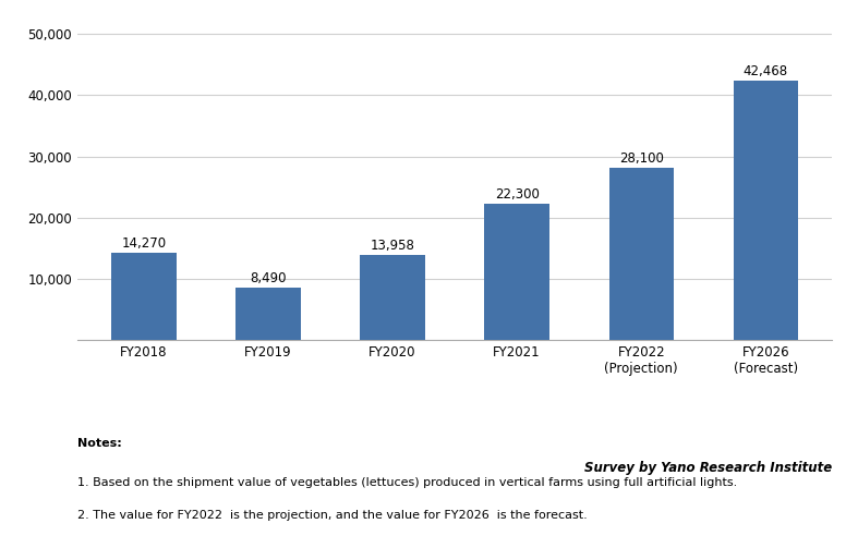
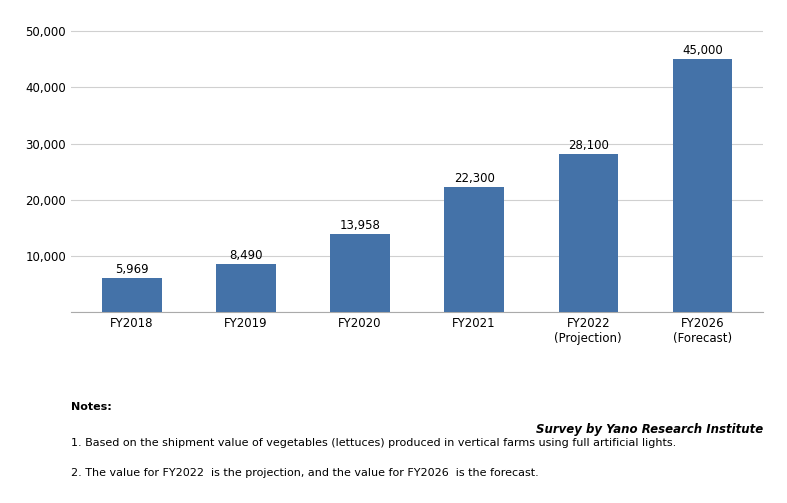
FY2018: 14,270 -> 5,969
FY2026 (Forecast): 42,468 -> 45,000
